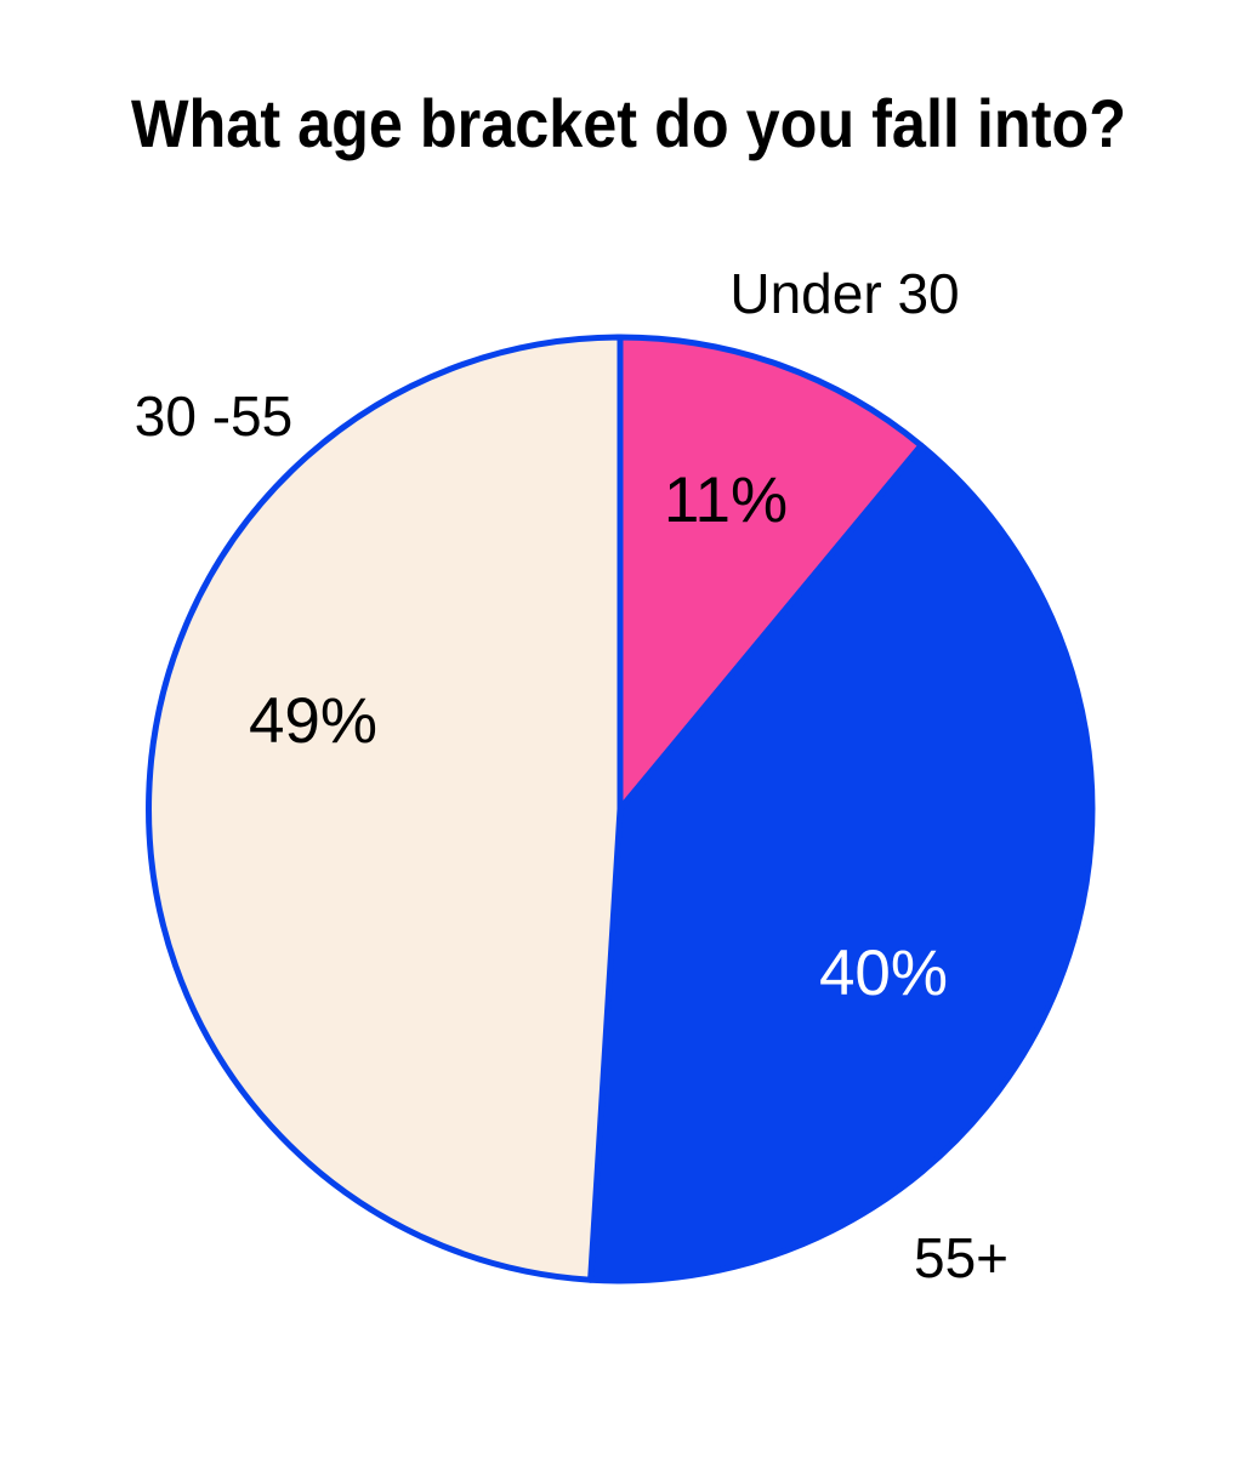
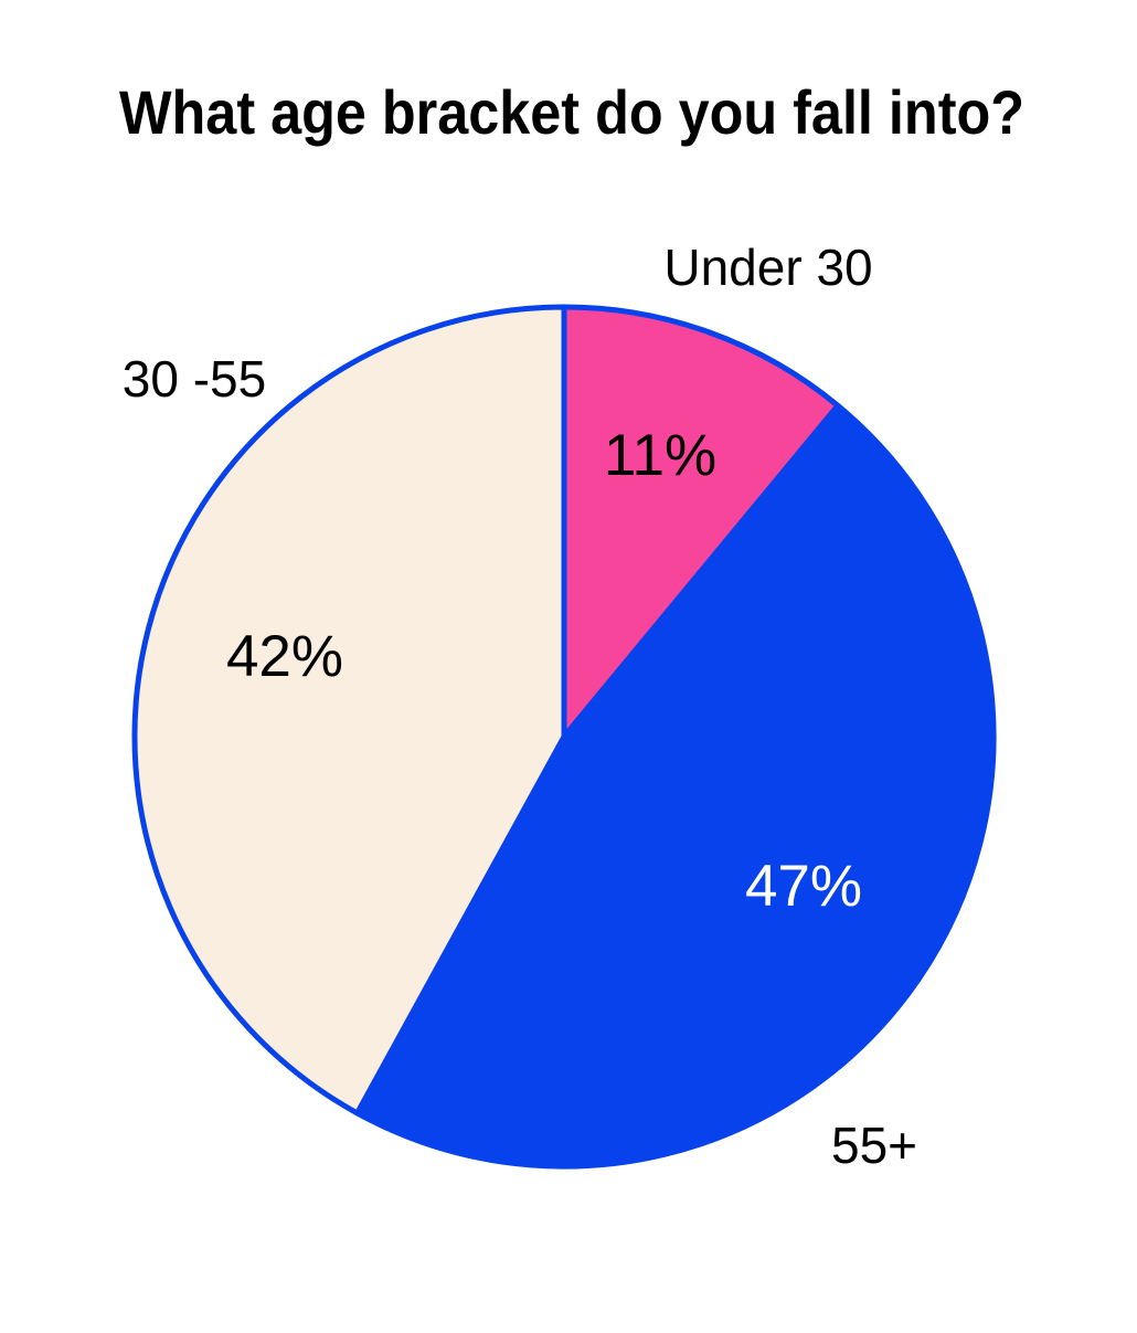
55+: 40% -> 47%
30 -55: 49% -> 42%
